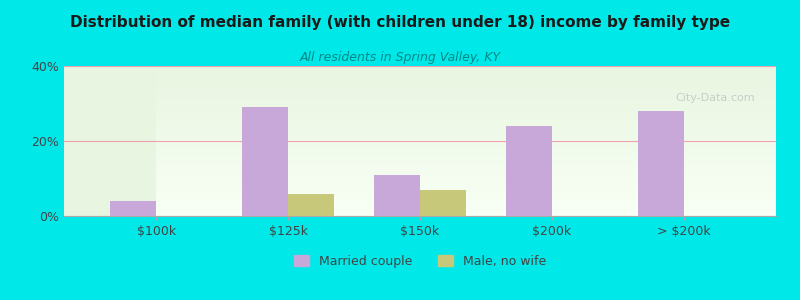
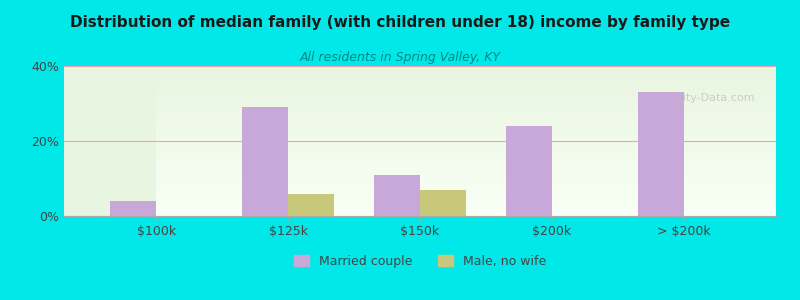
Married couple/> $200k: 28% -> 33%
